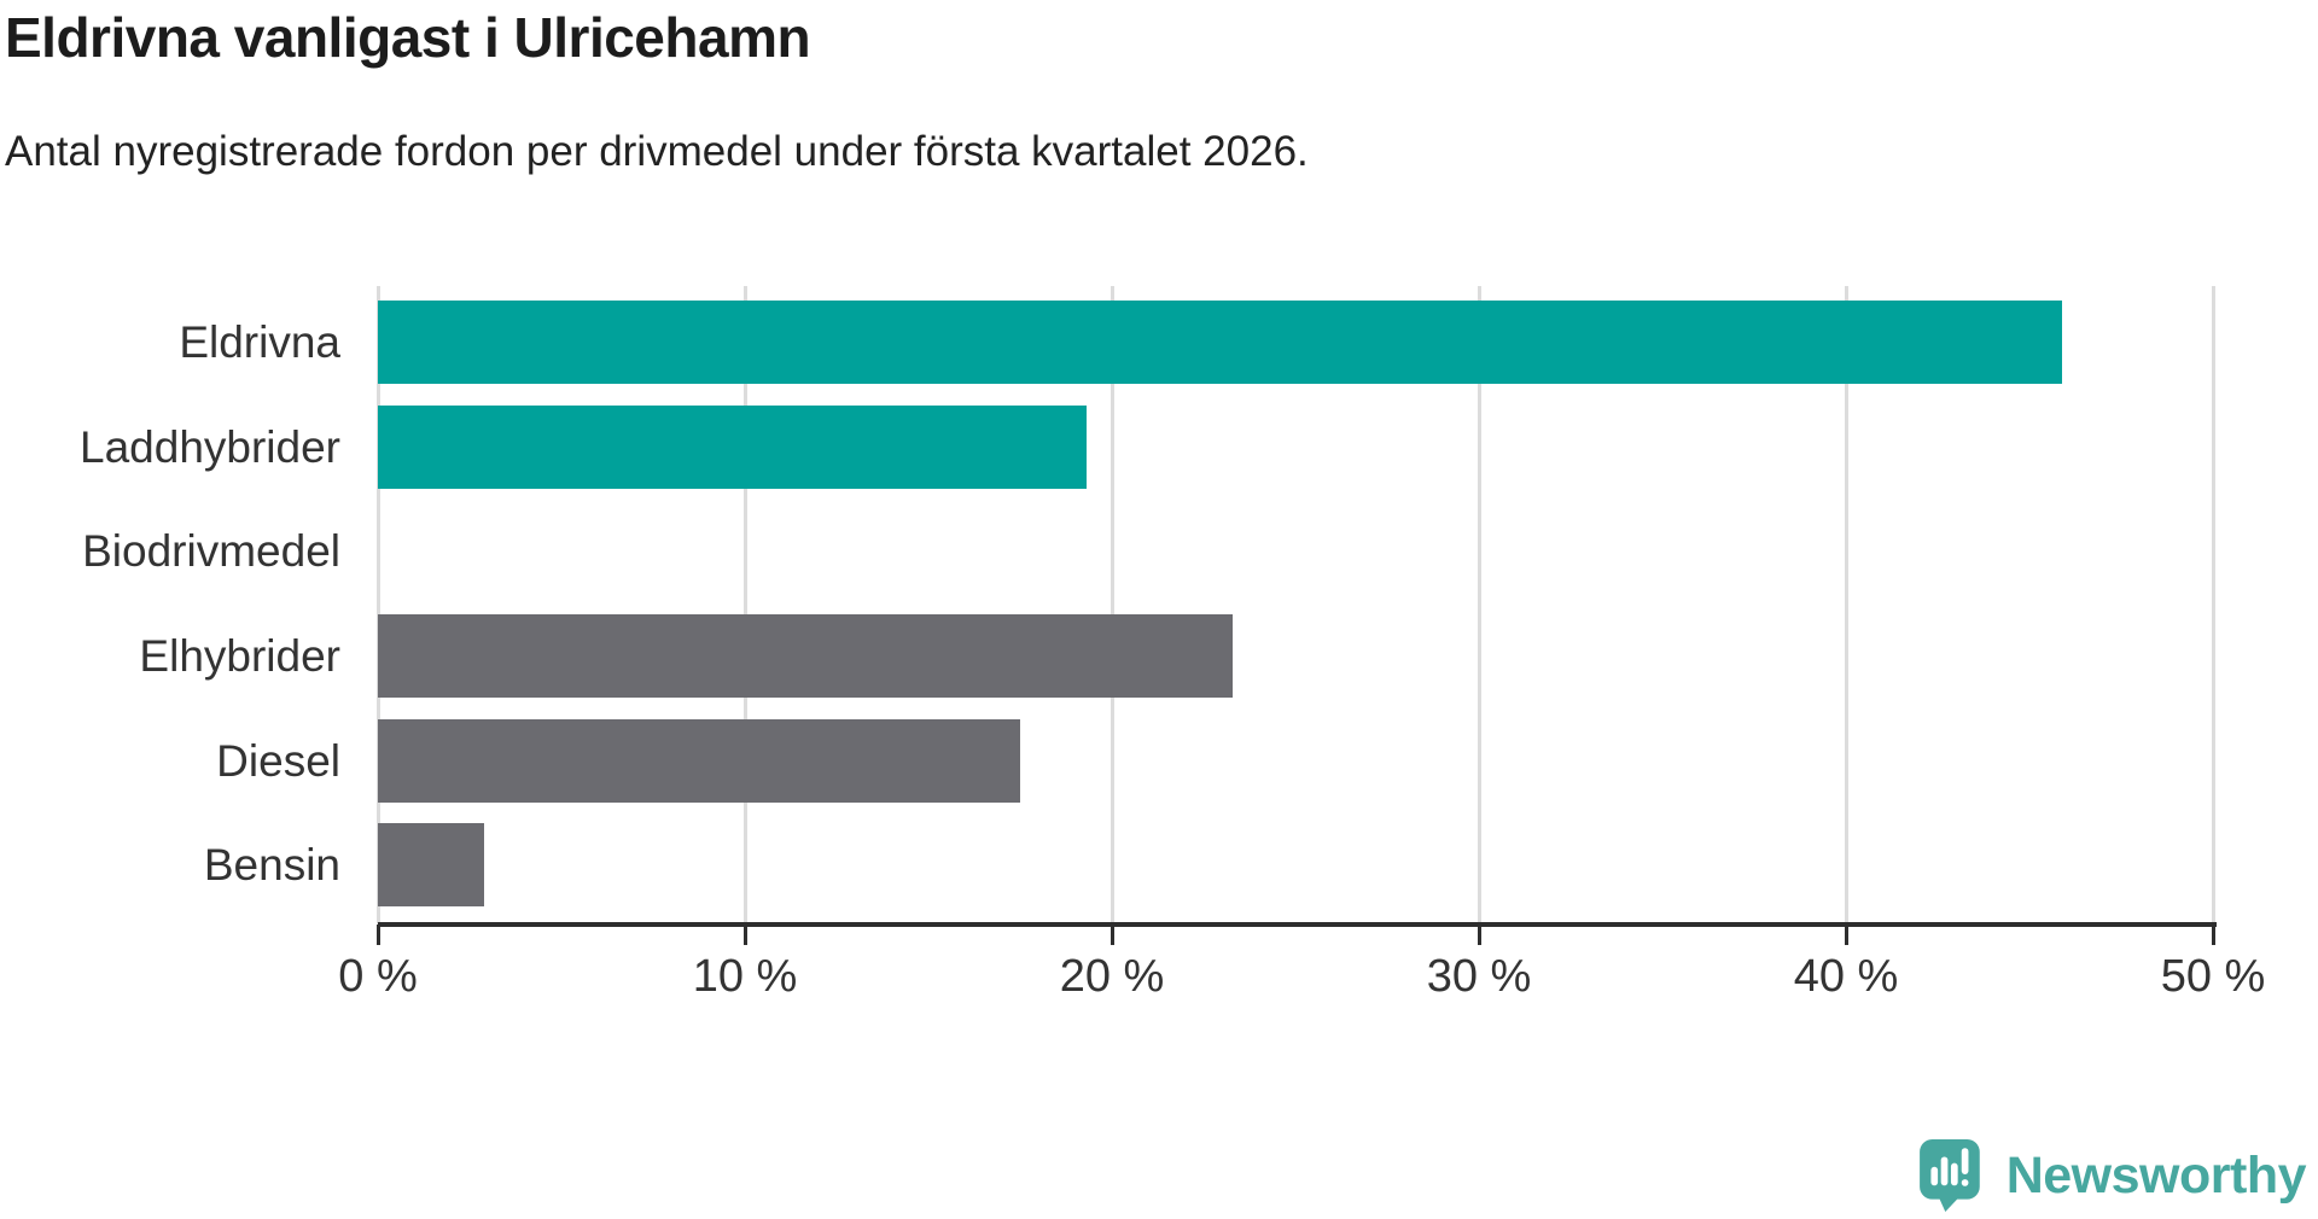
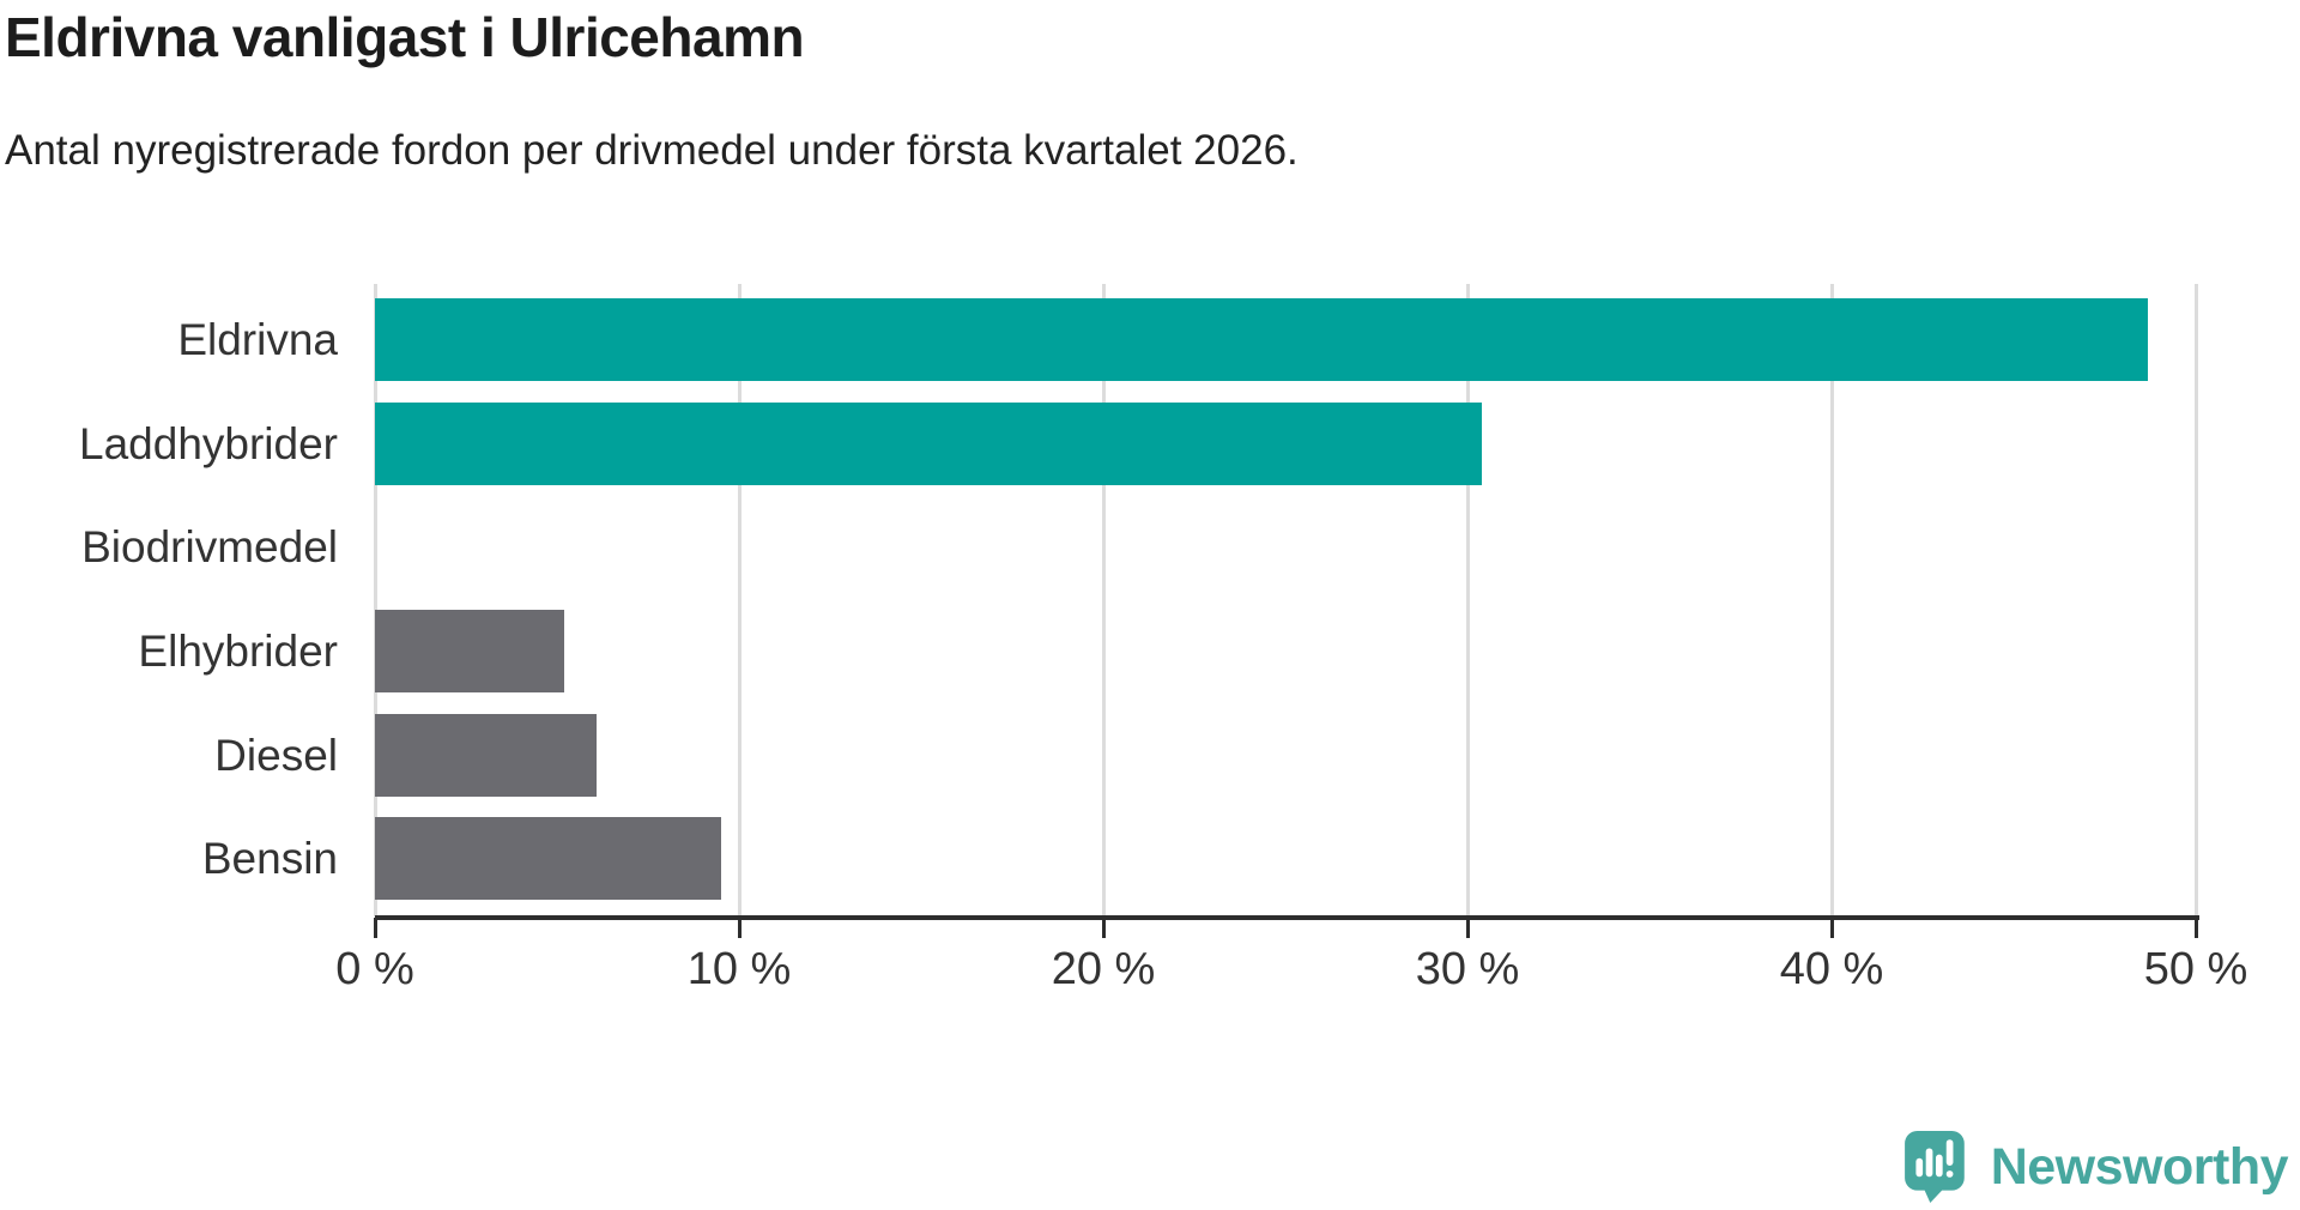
Eldrivna: 45.9% -> 48.7%
Laddhybrider: 19.3% -> 30.4%
Elhybrider: 23.3% -> 5.2%
Diesel: 17.5% -> 6.1%
Bensin: 2.9% -> 9.5%
